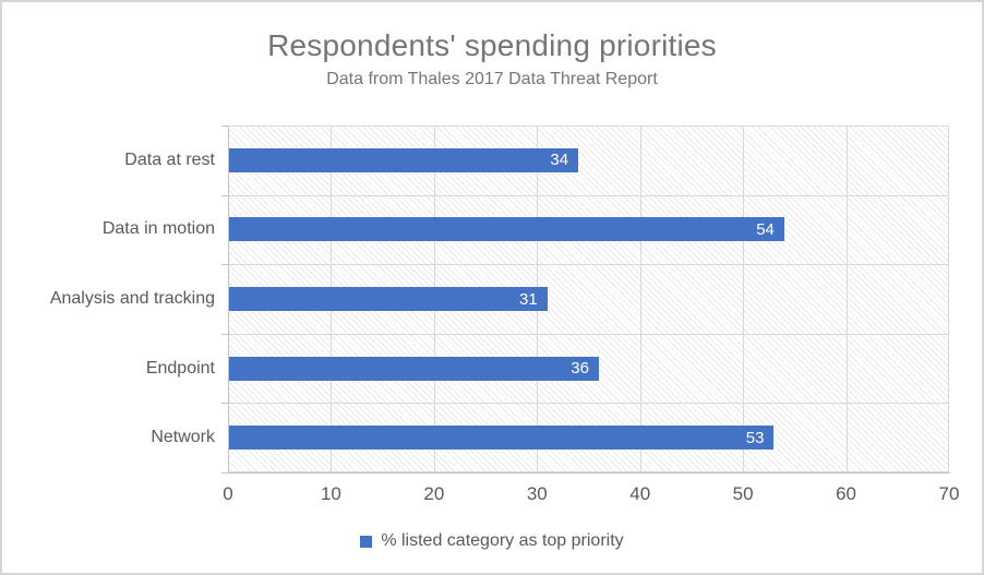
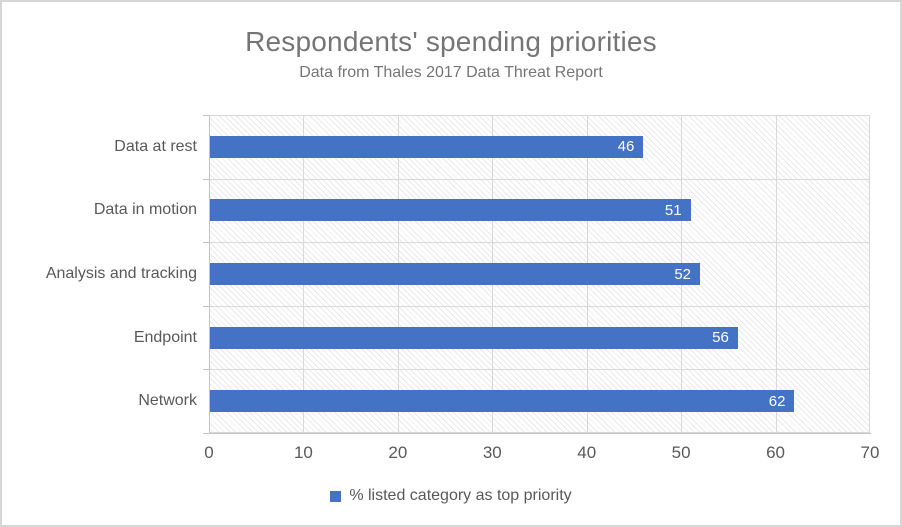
Data at rest: 34 -> 46
Data in motion: 54 -> 51
Analysis and tracking: 31 -> 52
Endpoint: 36 -> 56
Network: 53 -> 62
